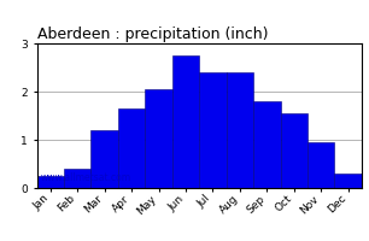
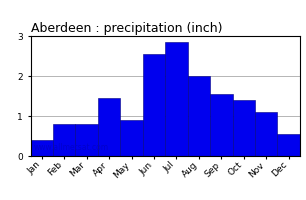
Jan: 0.25 -> 0.40
Feb: 0.40 -> 0.80
Mar: 1.20 -> 0.80
Apr: 1.65 -> 1.45
May: 2.05 -> 0.90
Jun: 2.75 -> 2.55
Jul: 2.40 -> 2.85
Aug: 2.40 -> 2.00
Sep: 1.80 -> 1.55
Oct: 1.55 -> 1.40
Nov: 0.95 -> 1.10
Dec: 0.30 -> 0.55
